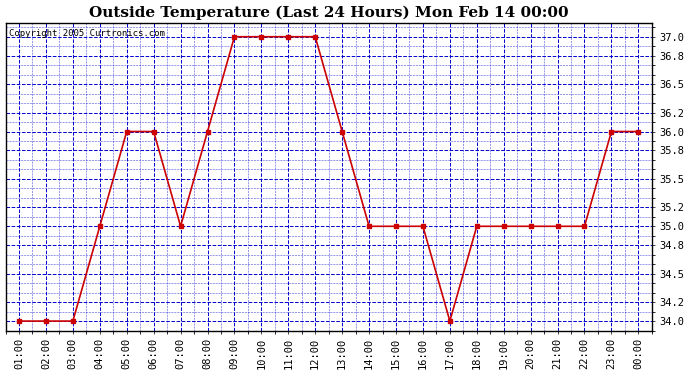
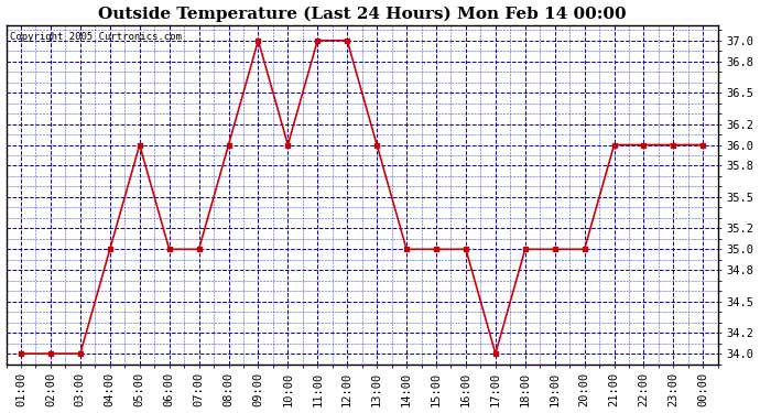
06:00: 36 -> 35
10:00: 37 -> 36
21:00: 35 -> 36
22:00: 35 -> 36
